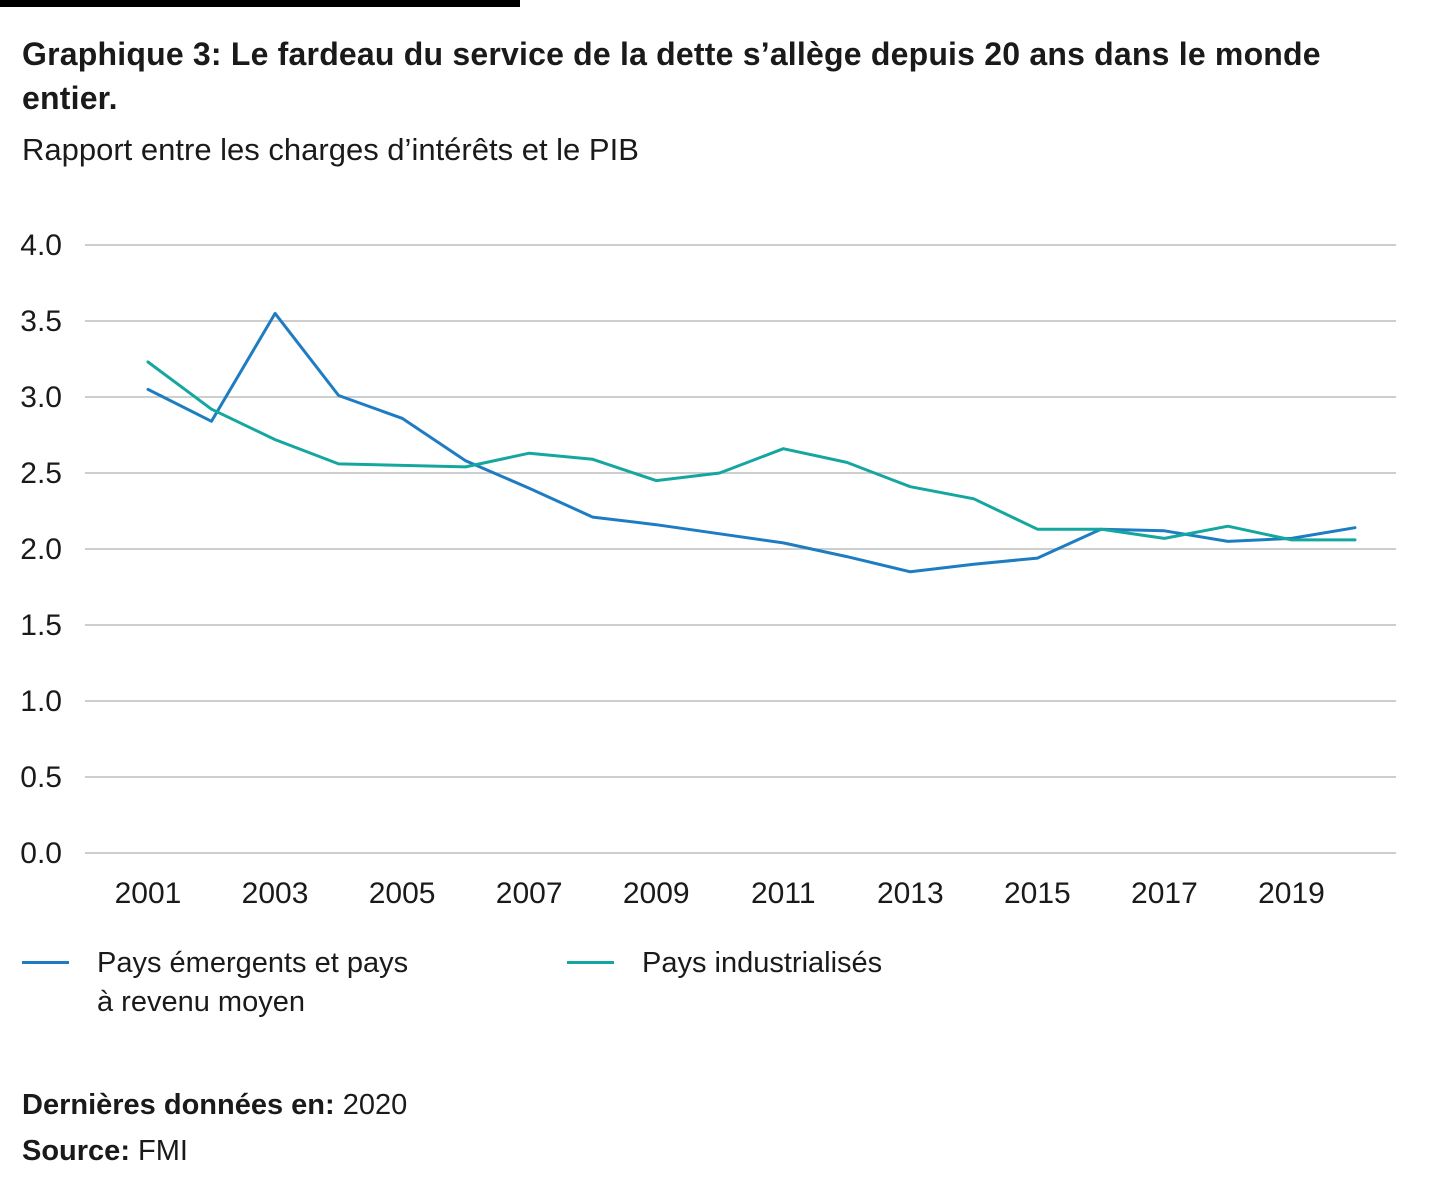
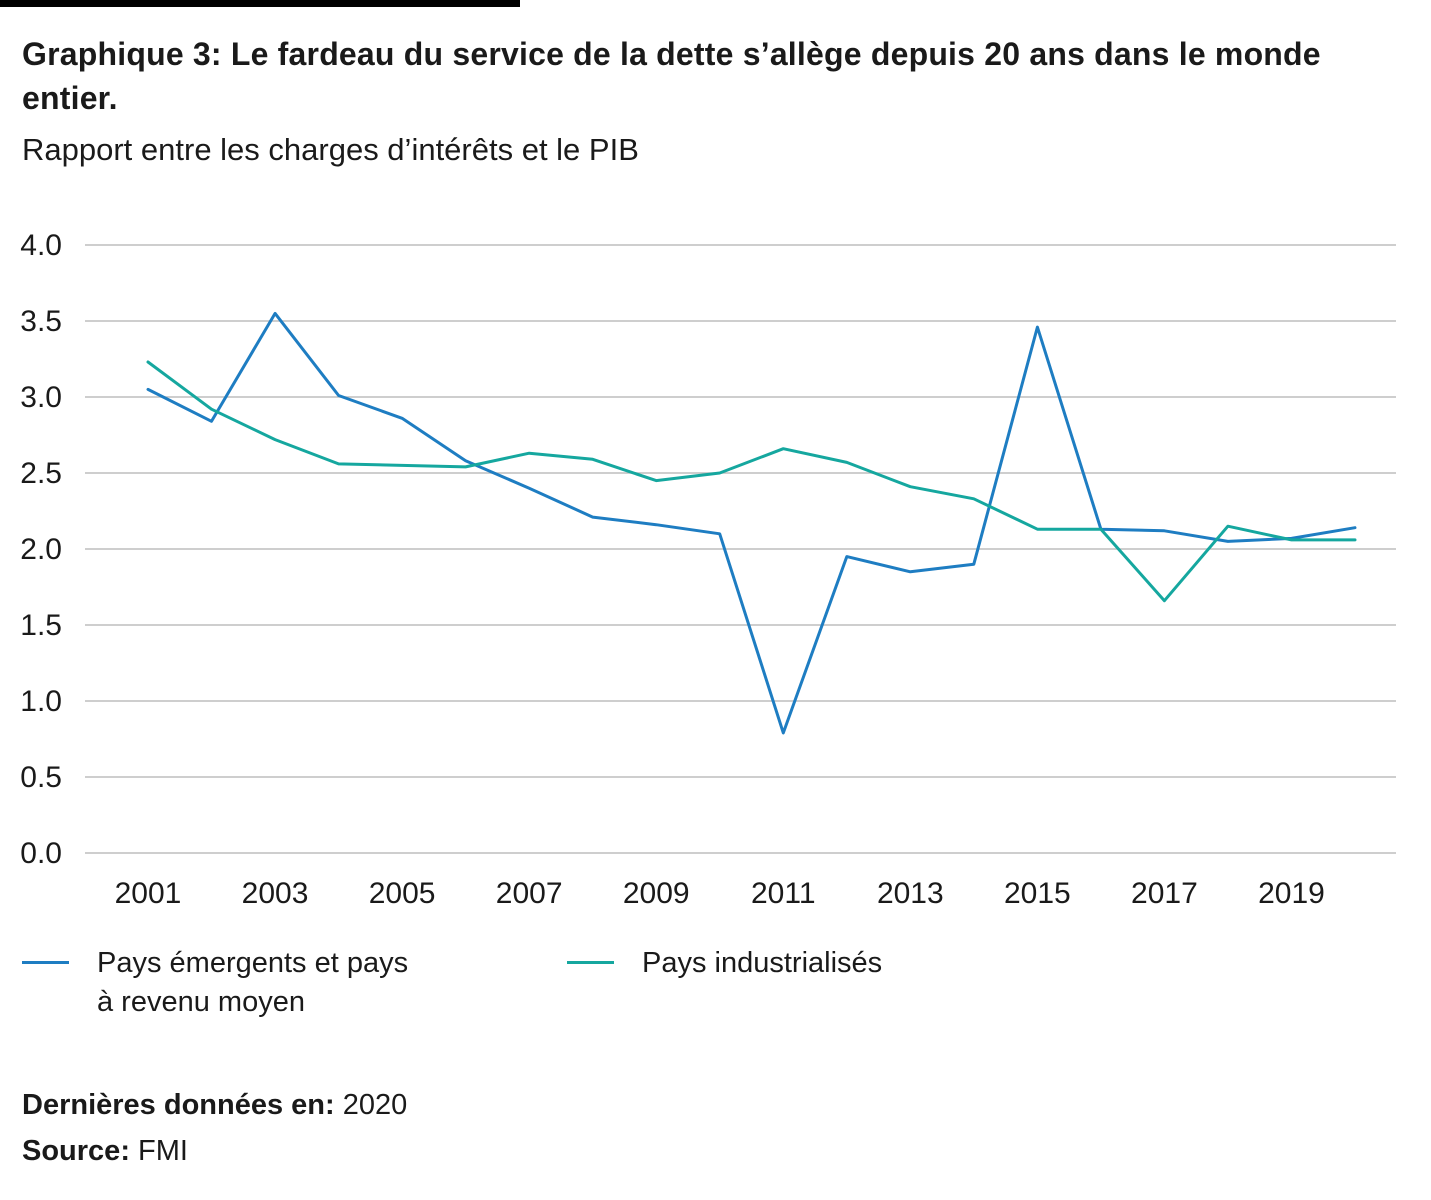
Pays émergents et pays à revenu moyen/2011: 2.04 -> 0.79
Pays émergents et pays à revenu moyen/2015: 1.94 -> 3.46
Pays industrialisés/2017: 2.07 -> 1.66
